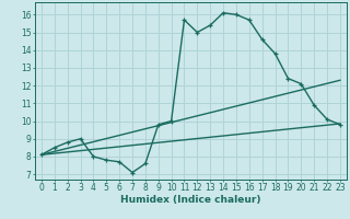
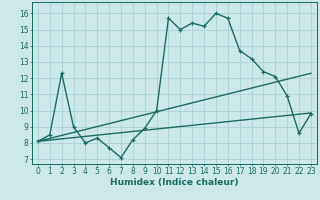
2: 8.8 -> 12.3
5: 7.8 -> 8.3
8: 7.6 -> 8.2
9: 9.8 -> 8.9
14: 16.1 -> 15.2
17: 14.6 -> 13.7
18: 13.8 -> 13.2
22: 10.1 -> 8.6
